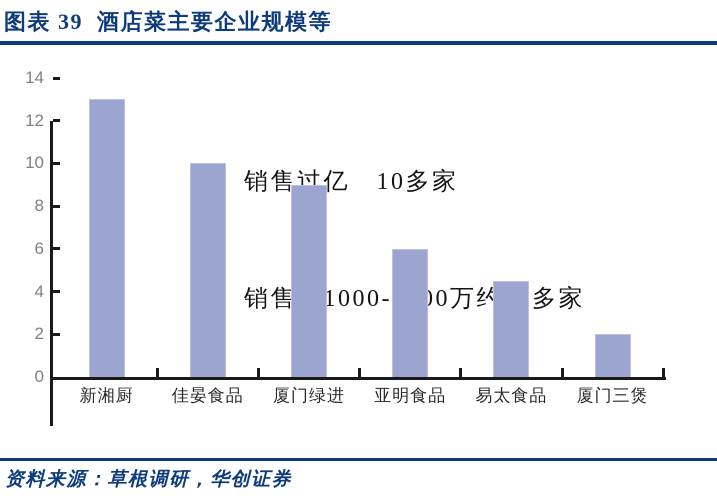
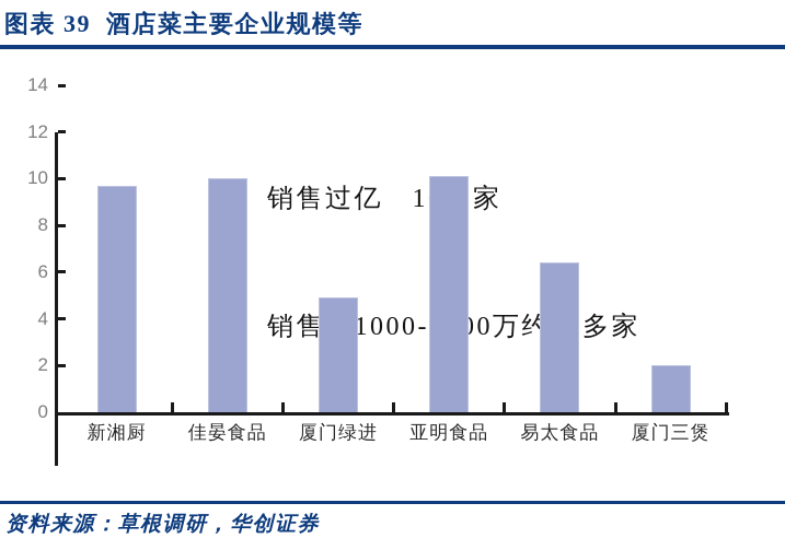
新湘厨: 13.0 -> 9.7
厦门绿进: 9.0 -> 4.9
亚明食品: 6.0 -> 10.1
易太食品: 4.5 -> 6.4
